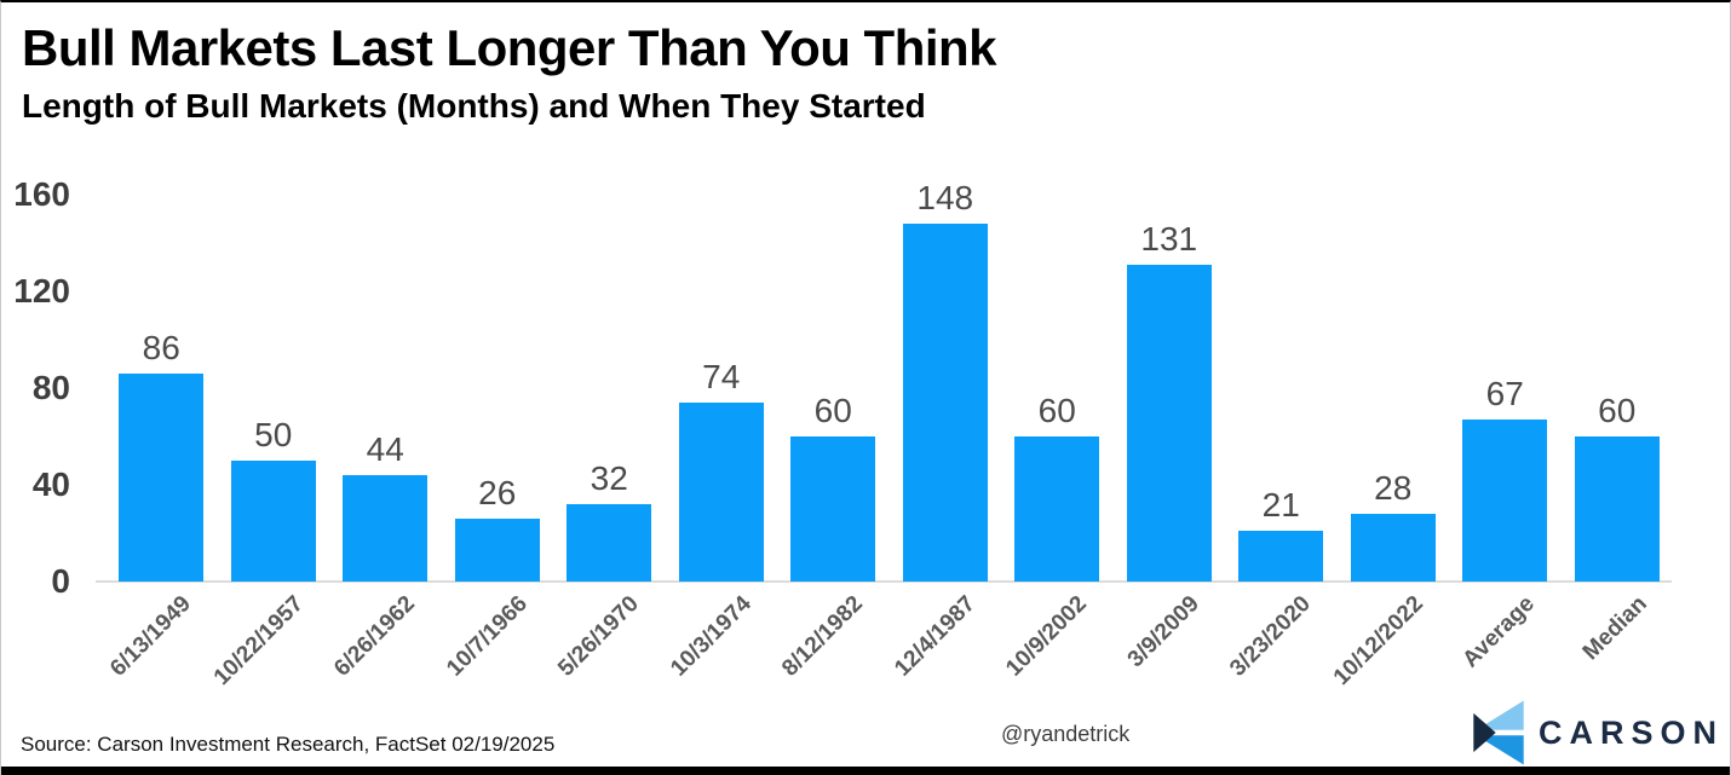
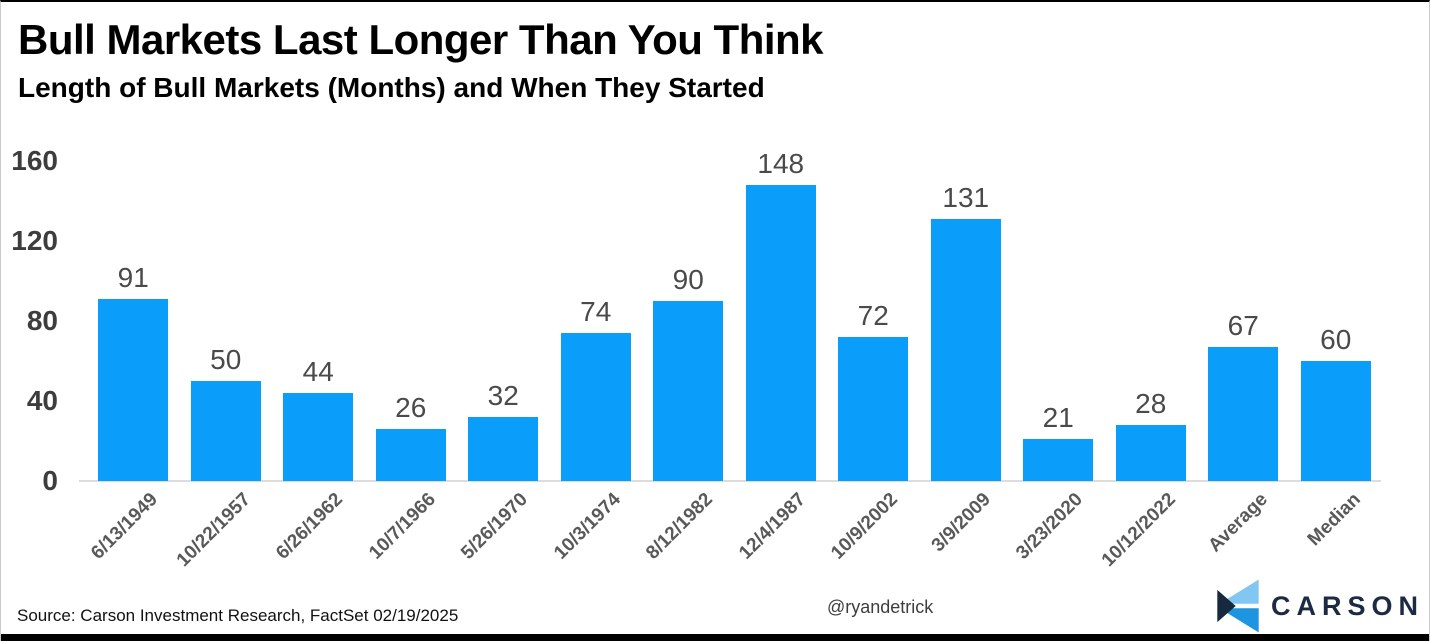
6/13/1949: 86 -> 91
8/12/1982: 60 -> 90
10/9/2002: 60 -> 72
